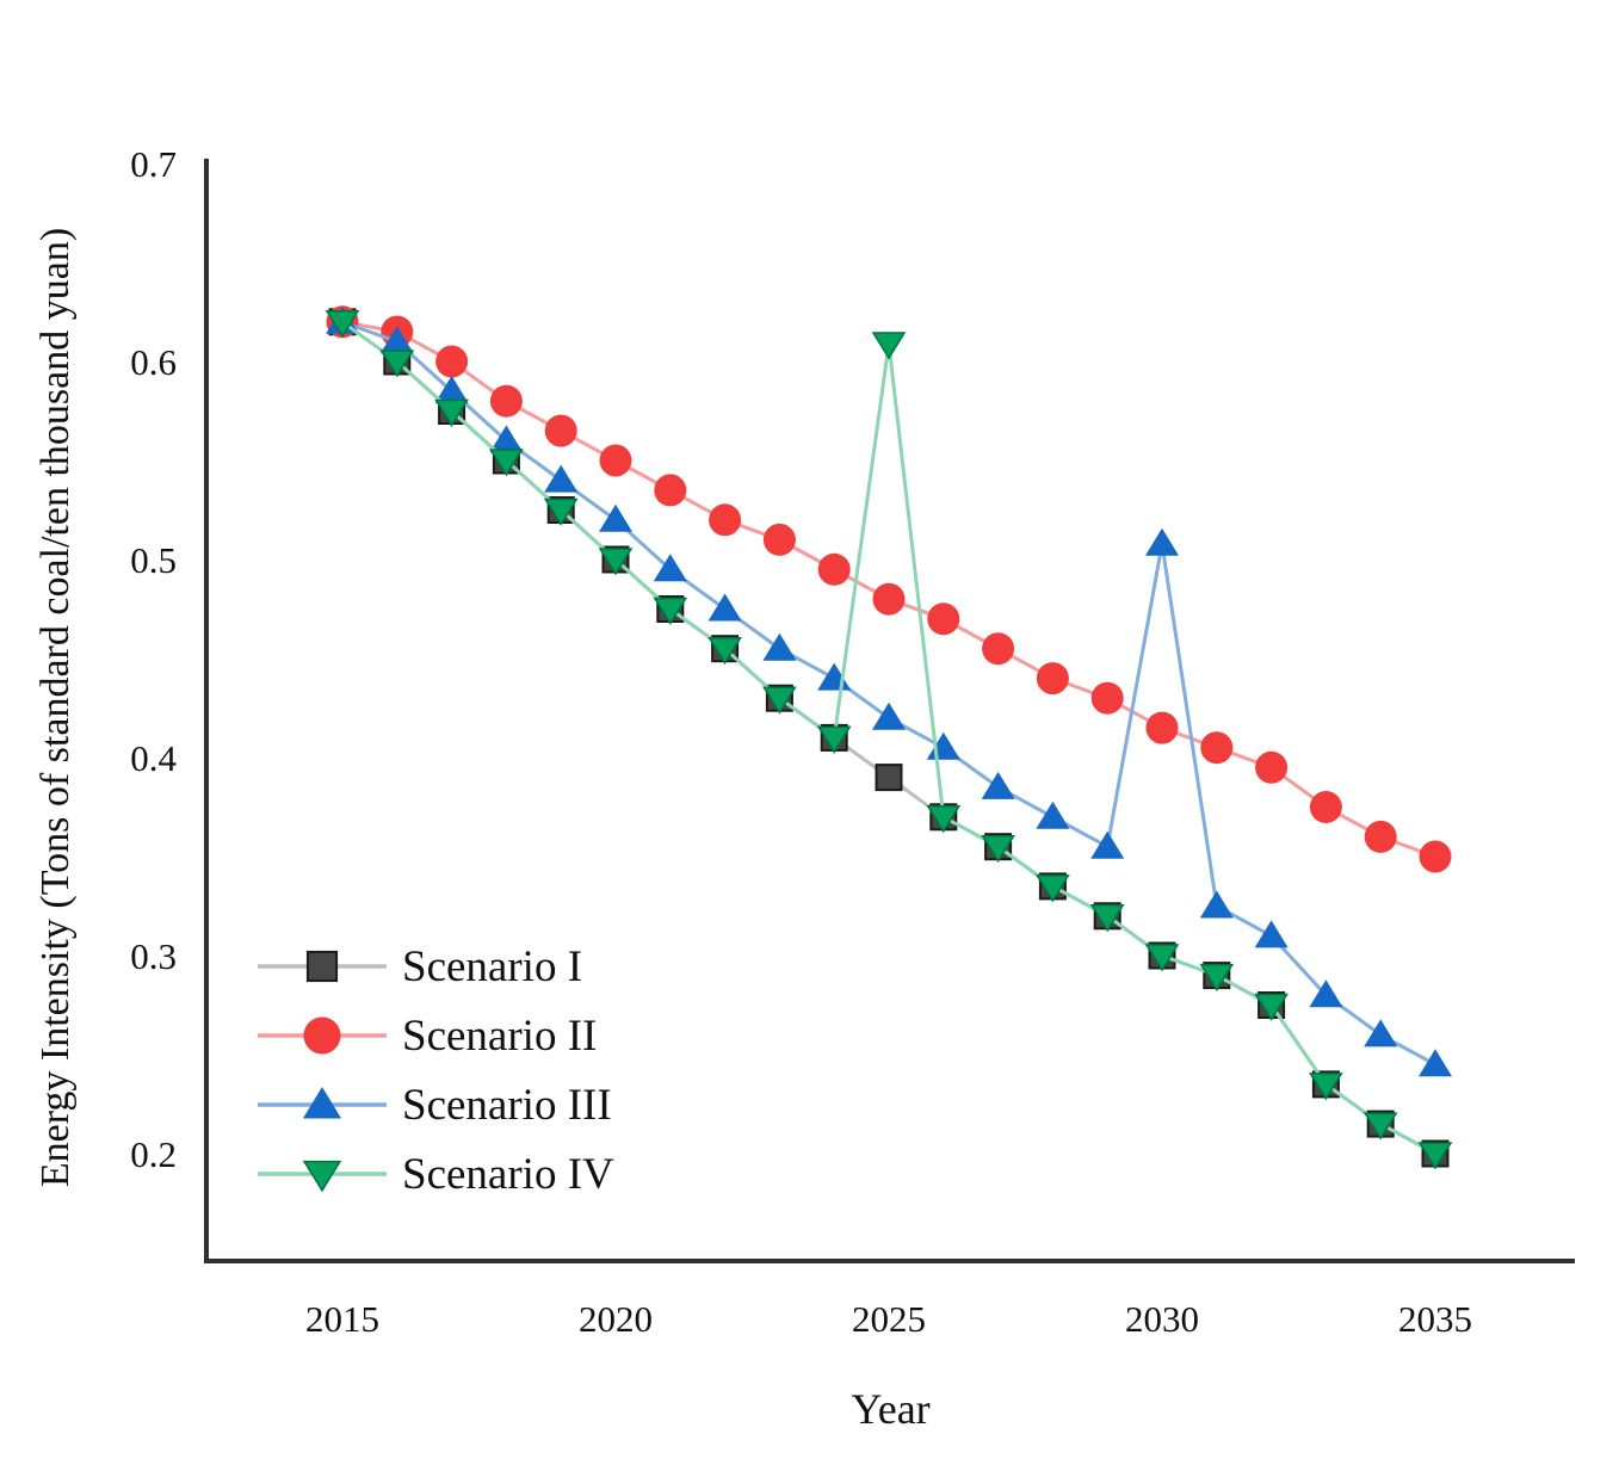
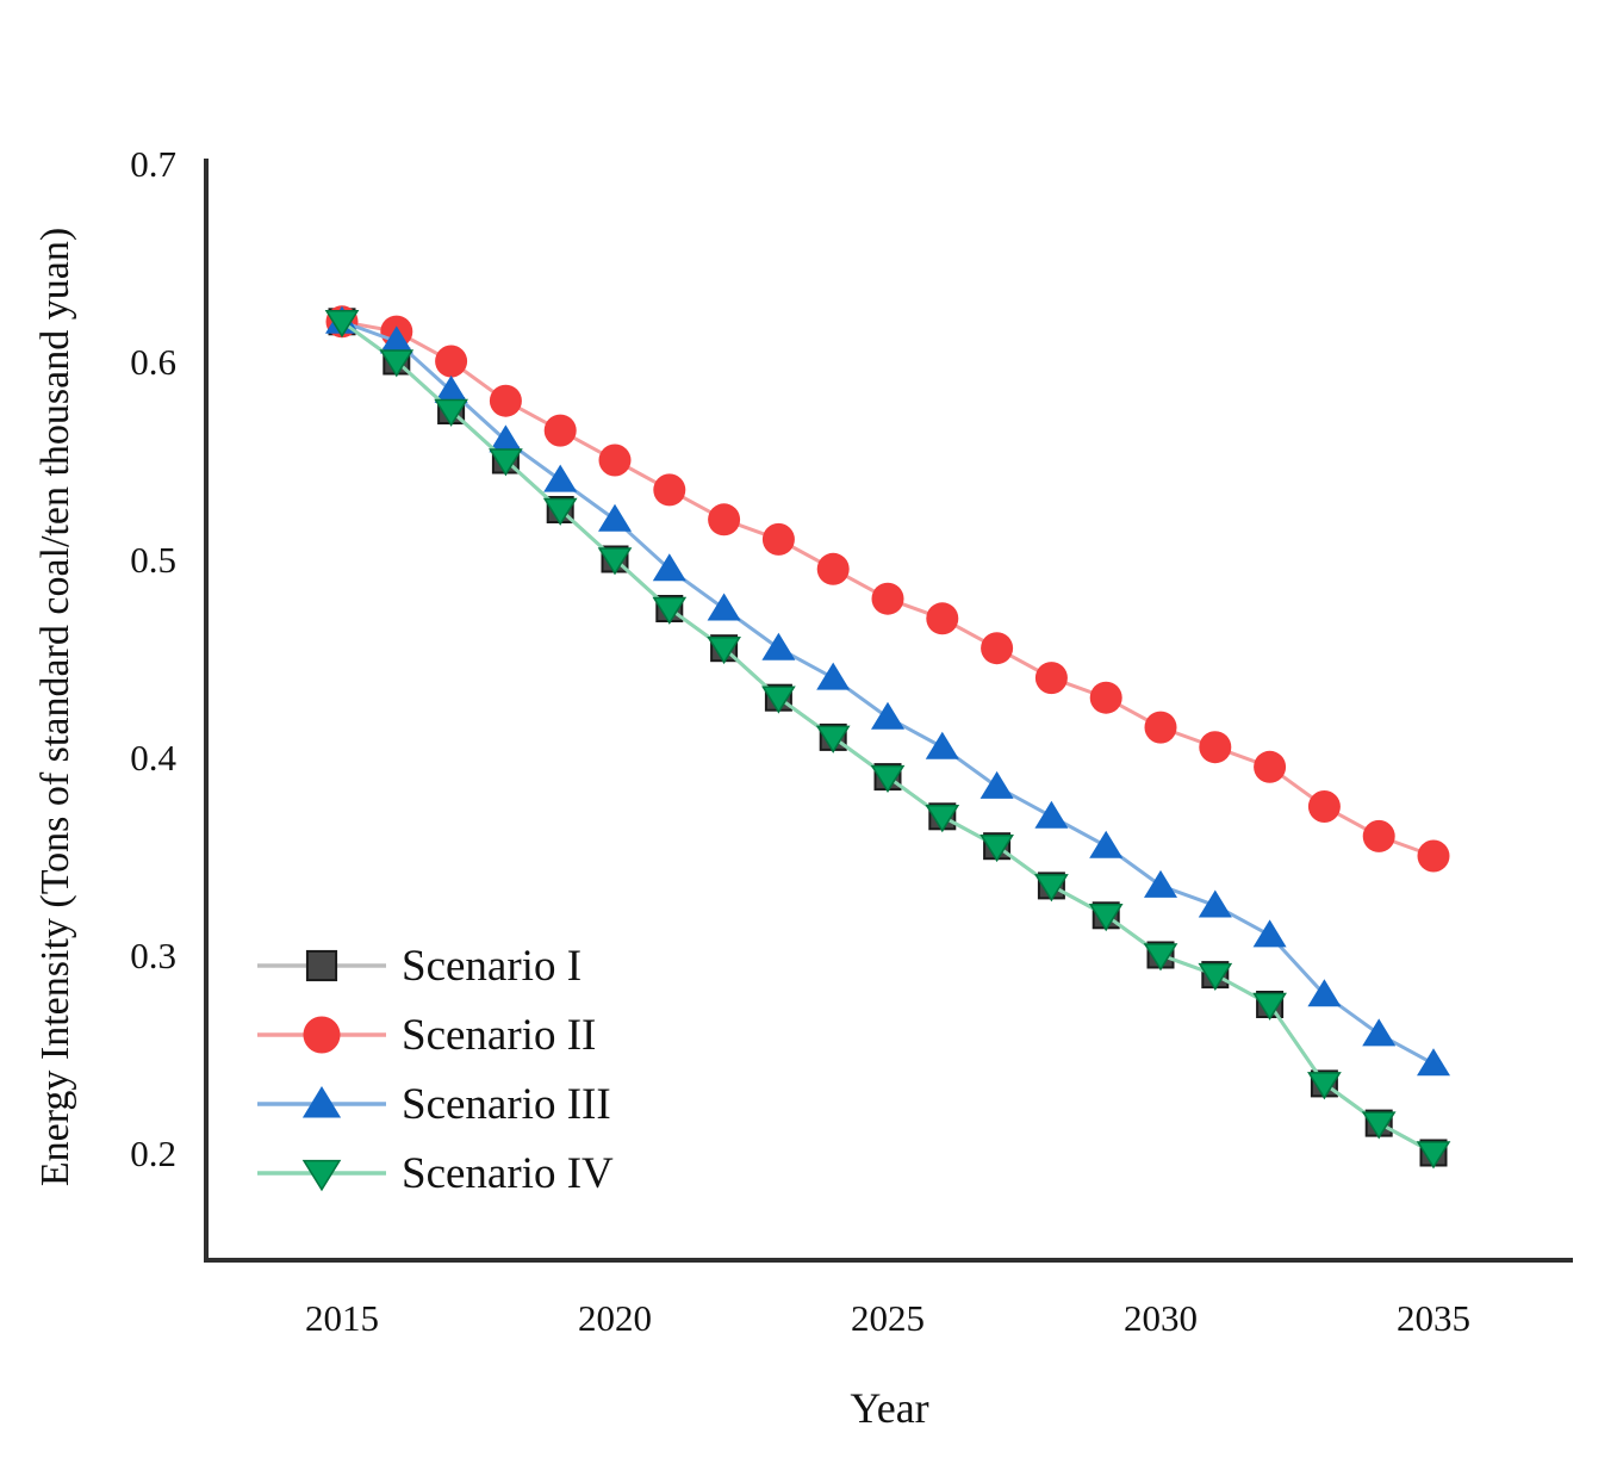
Scenario IV/2025: 0.609 -> 0.390
Scenario III/2030: 0.508 -> 0.335
